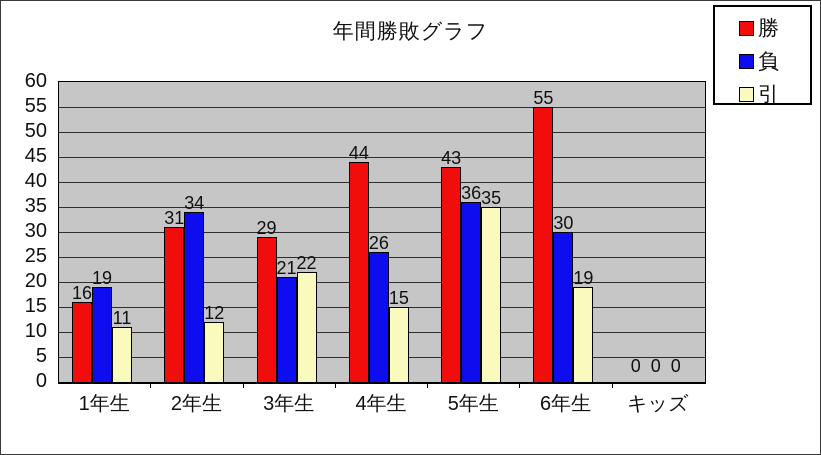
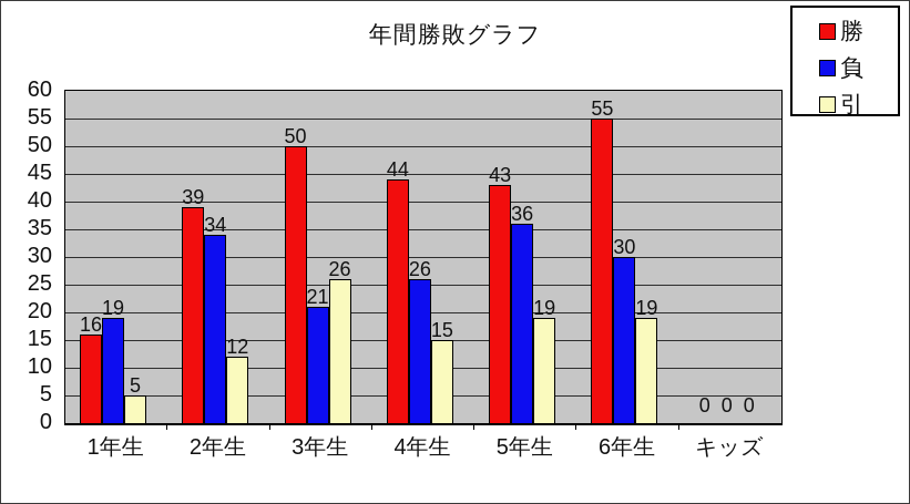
引/1年生: 11 -> 5
勝/2年生: 31 -> 39
勝/3年生: 29 -> 50
引/3年生: 22 -> 26
引/5年生: 35 -> 19
